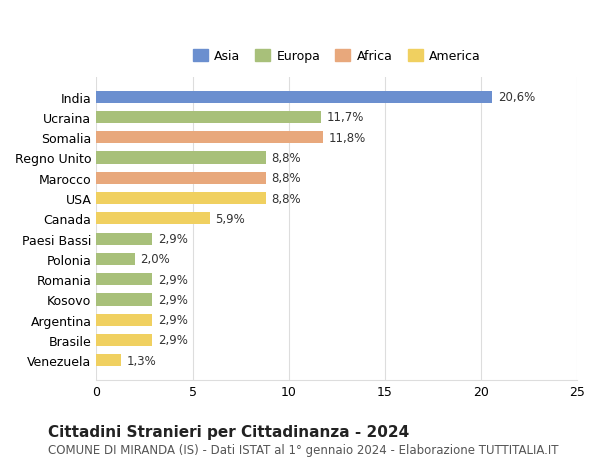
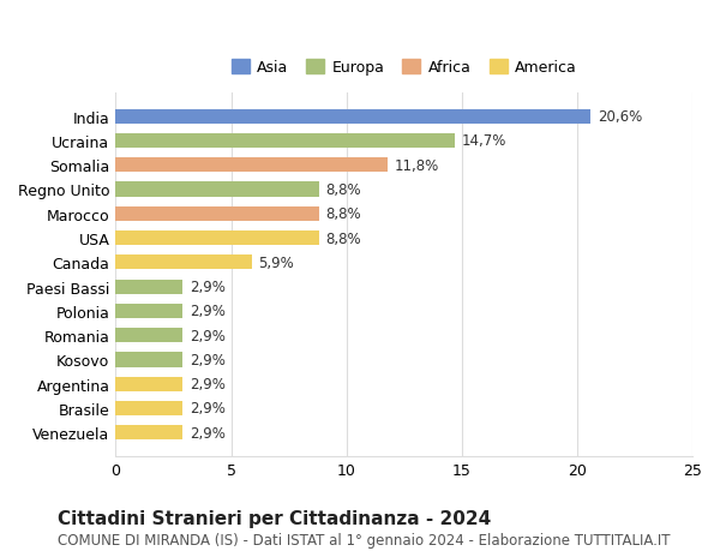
Ucraina: 11,7% -> 14,7%
Polonia: 2,0% -> 2,9%
Venezuela: 1,3% -> 2,9%
